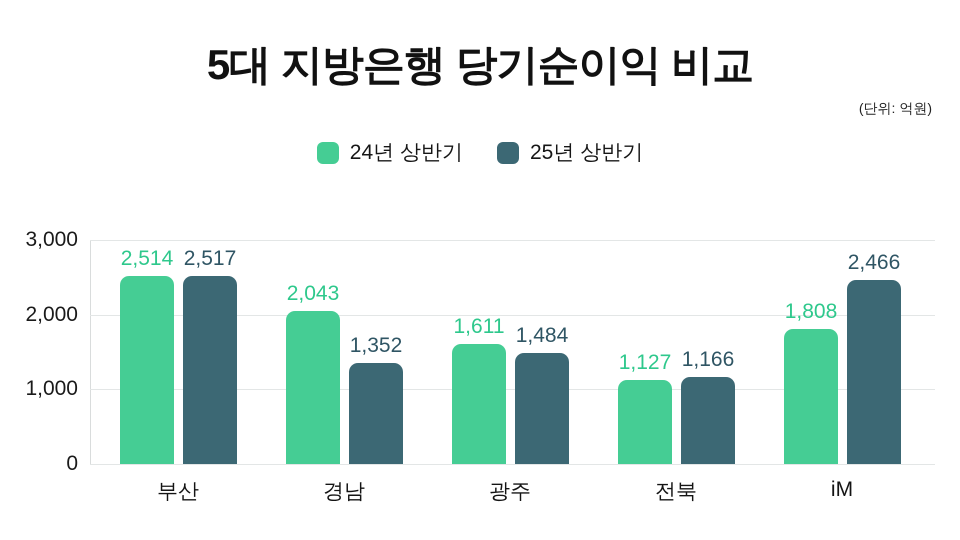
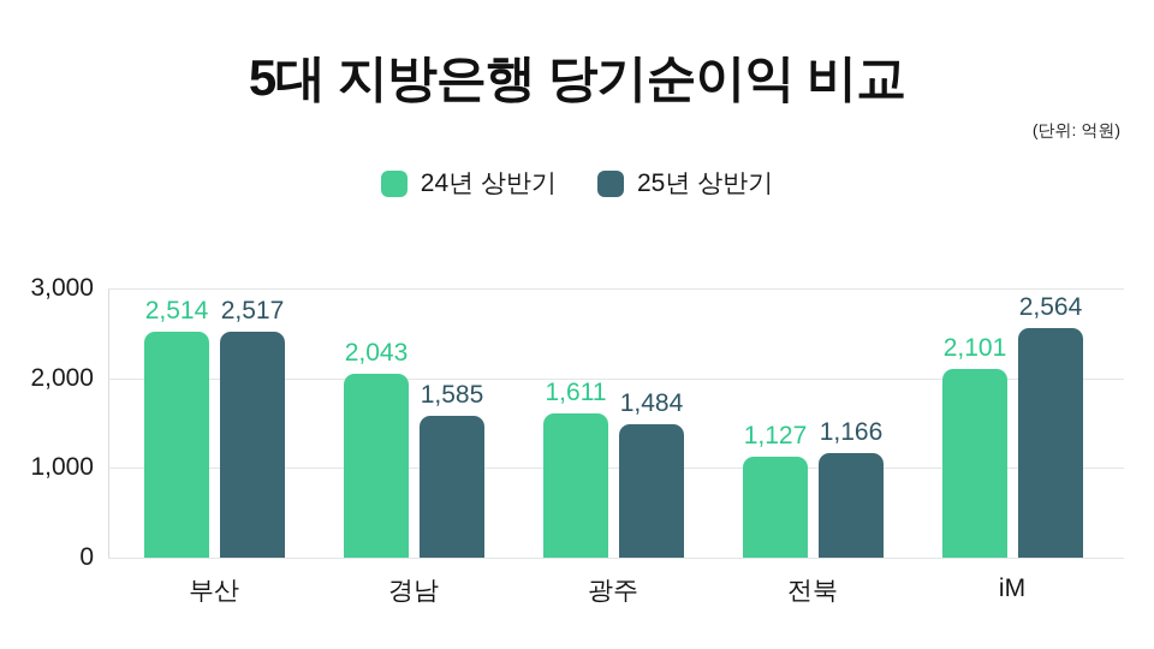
25년 상반기/경남: 1,352 -> 1,585
24년 상반기/iM: 1,808 -> 2,101
25년 상반기/iM: 2,466 -> 2,564
